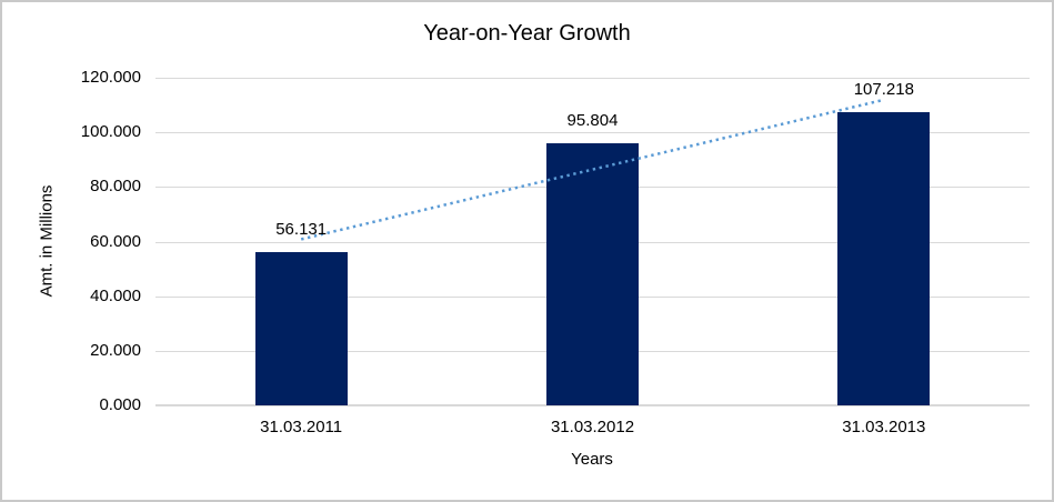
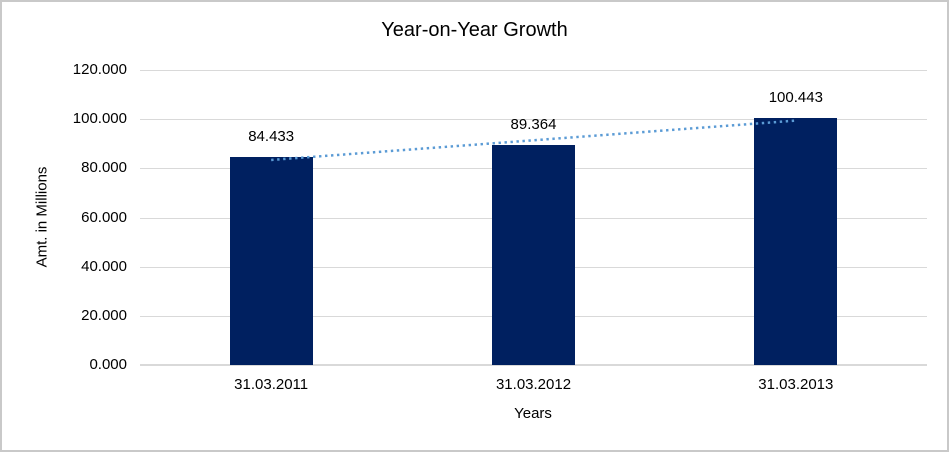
31.03.2011: 56.131 -> 84.433
31.03.2012: 95.804 -> 89.364
31.03.2013: 107.218 -> 100.443
